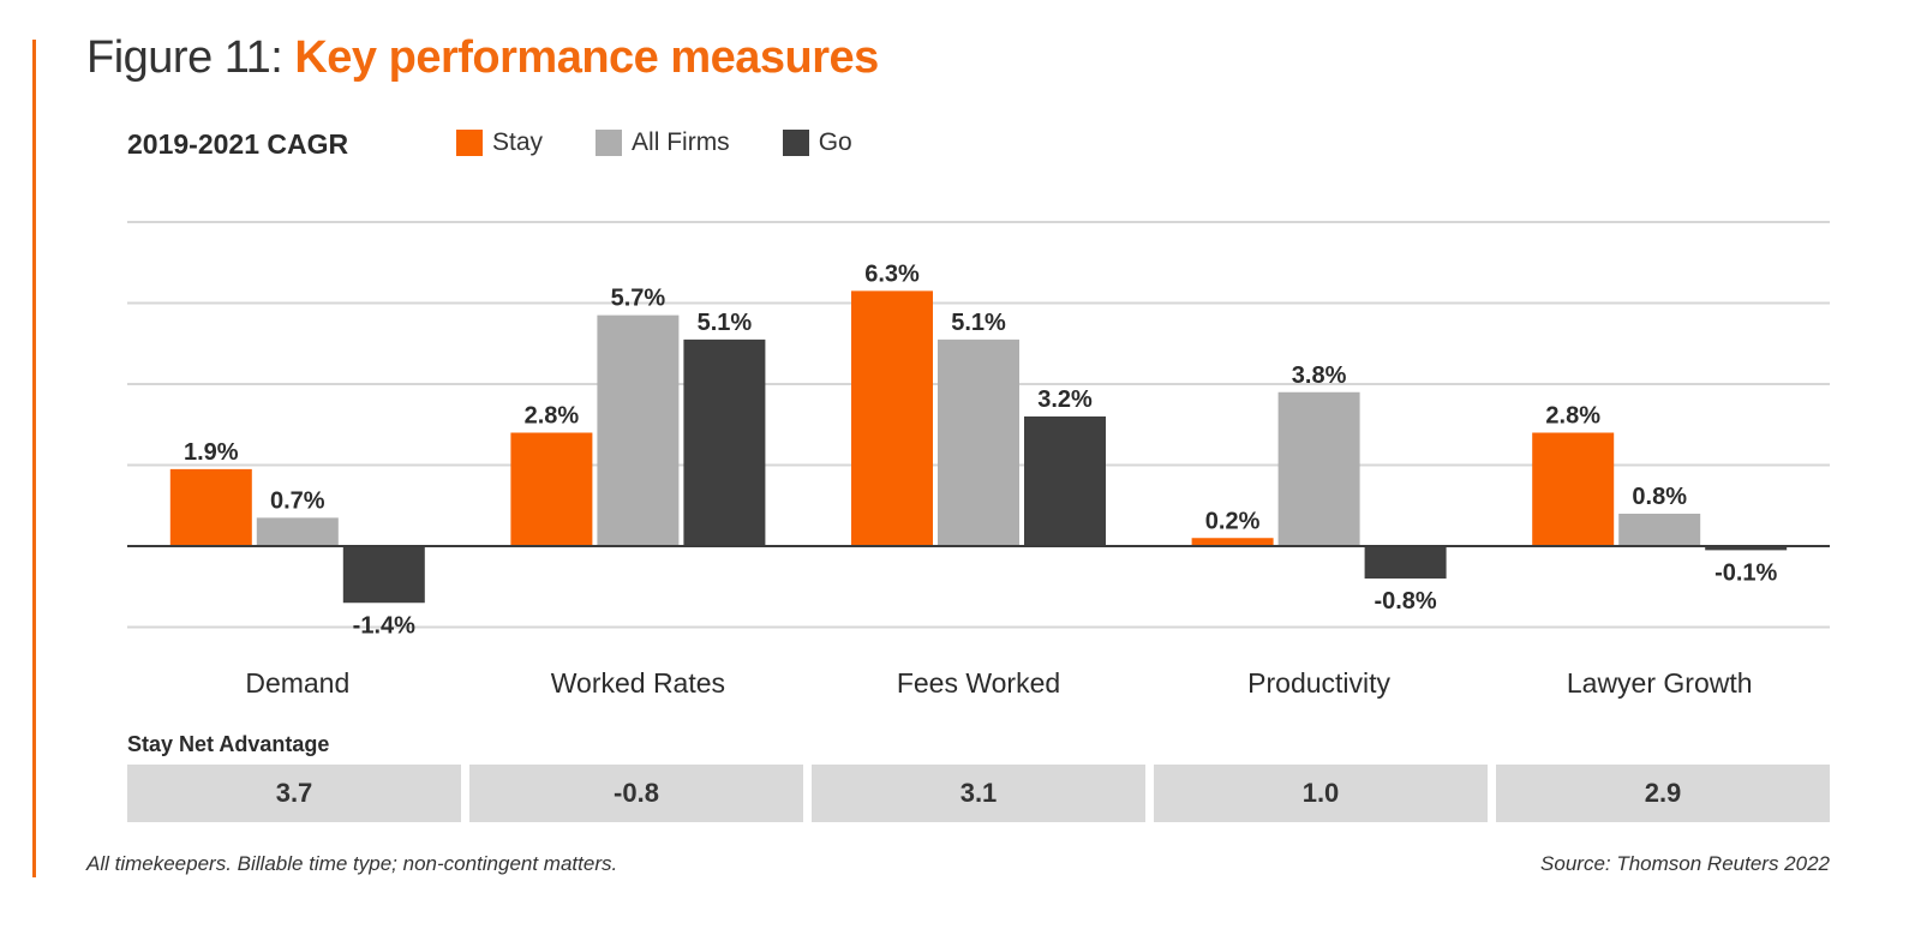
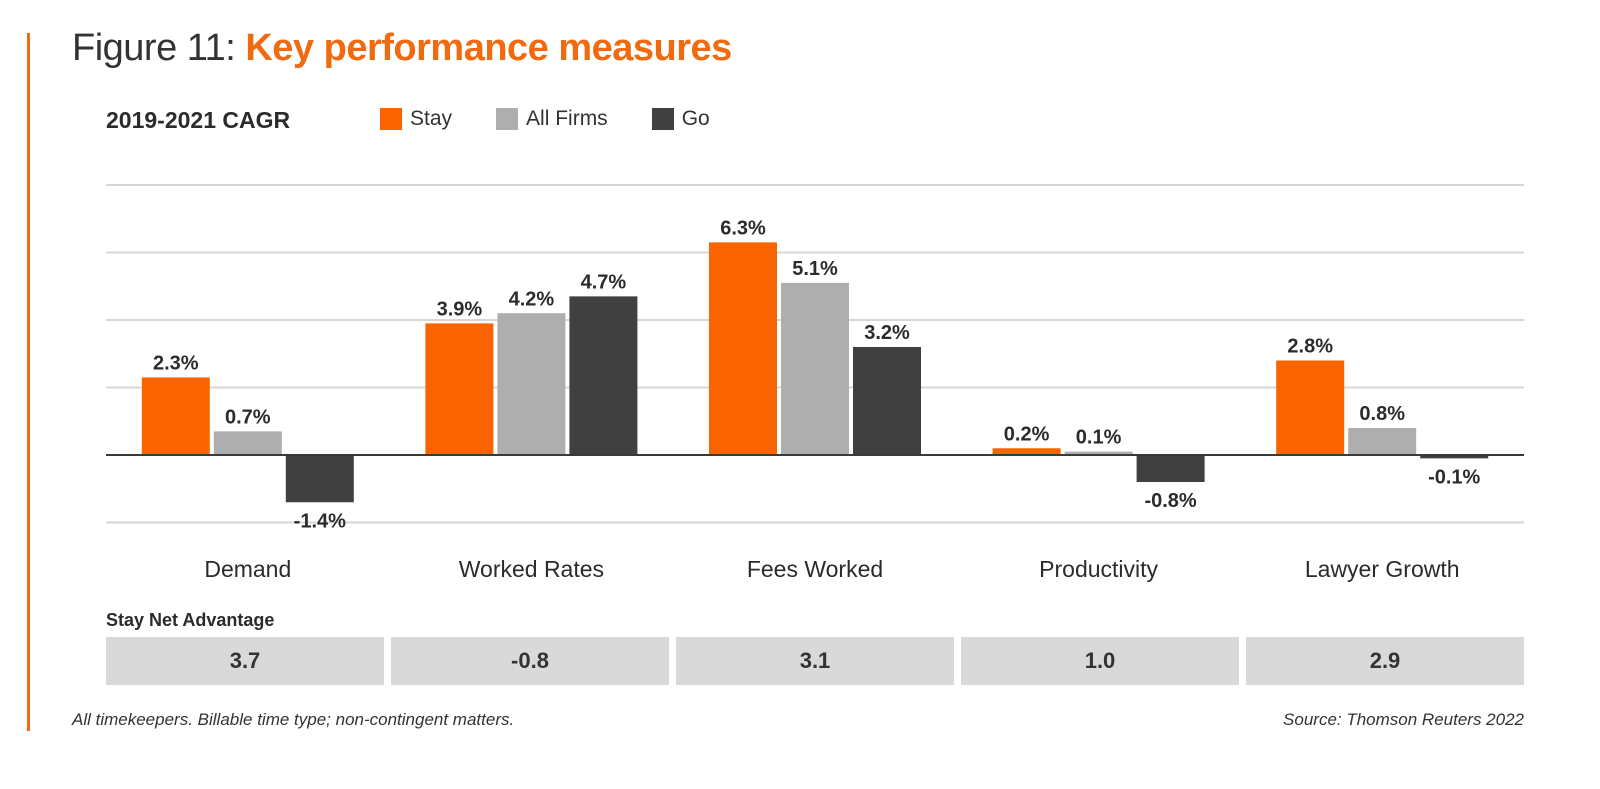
Stay/Demand: 1.9% -> 2.3%
Stay/Worked Rates: 2.8% -> 3.9%
All Firms/Worked Rates: 5.7% -> 4.2%
Go/Worked Rates: 5.1% -> 4.7%
All Firms/Productivity: 3.8% -> 0.1%
